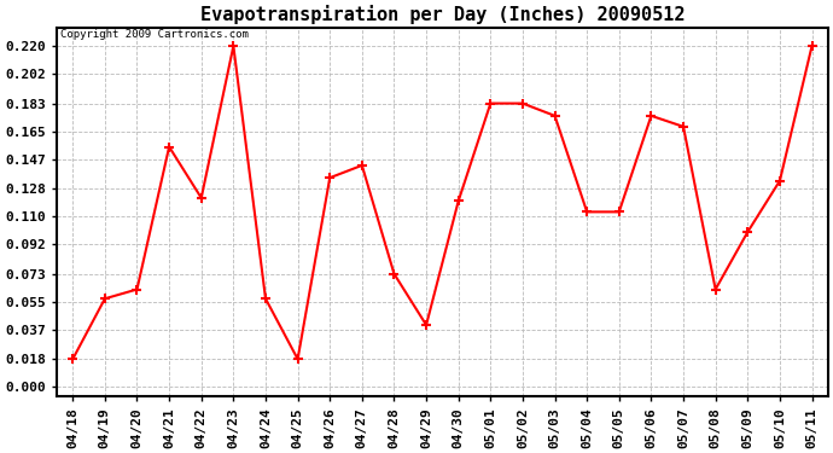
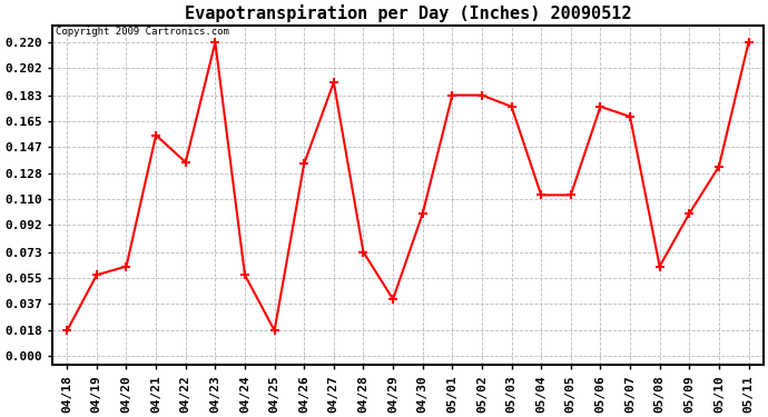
04/22: 0.122 -> 0.136
04/27: 0.143 -> 0.192
04/30: 0.120 -> 0.100
